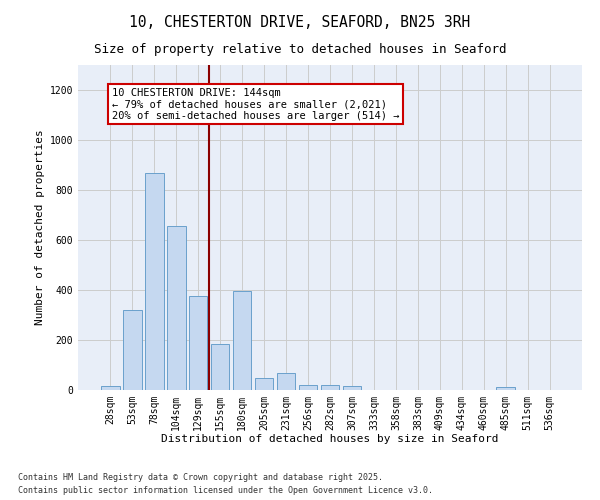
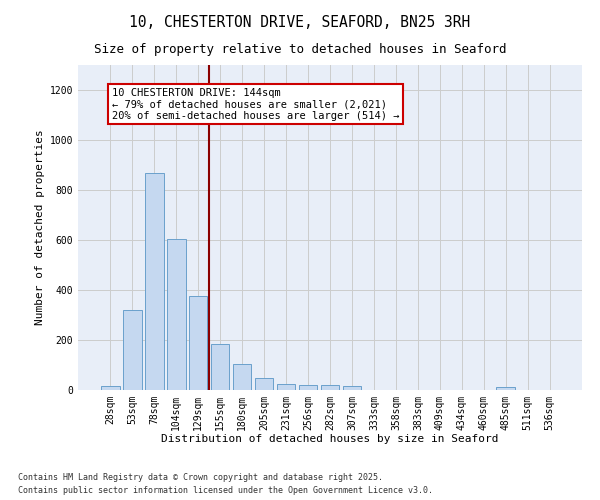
104sqm: 655 -> 605
180sqm: 395 -> 105
231sqm: 70 -> 23
